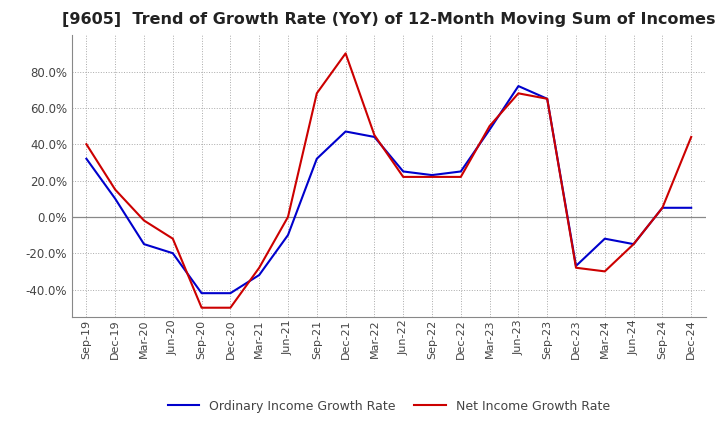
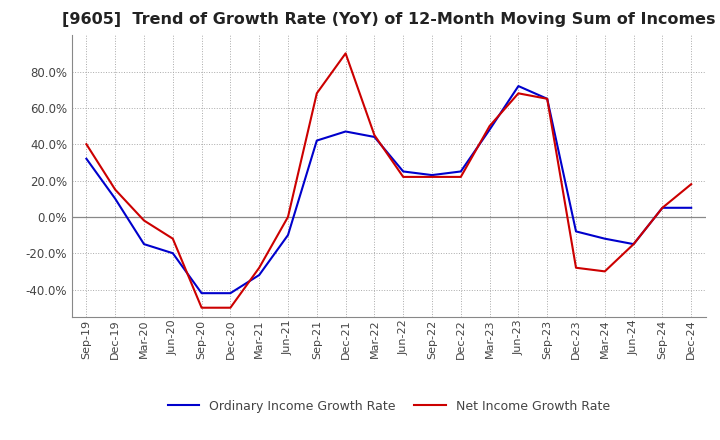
Ordinary Income Growth Rate/Sep-21: 32% -> 42%
Ordinary Income Growth Rate/Dec-23: -27% -> -8%
Net Income Growth Rate/Dec-24: 44% -> 18%
